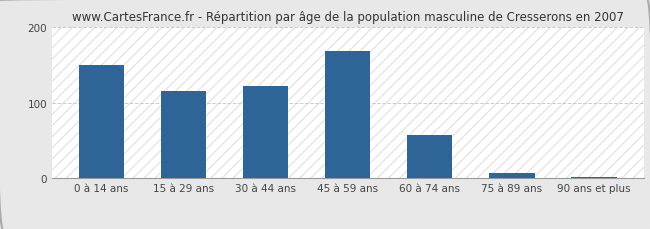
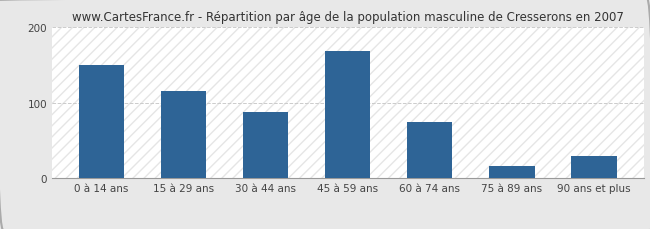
30 à 44 ans: 122 -> 88
60 à 74 ans: 57 -> 74
75 à 89 ans: 7 -> 16
90 ans et plus: 2 -> 30
